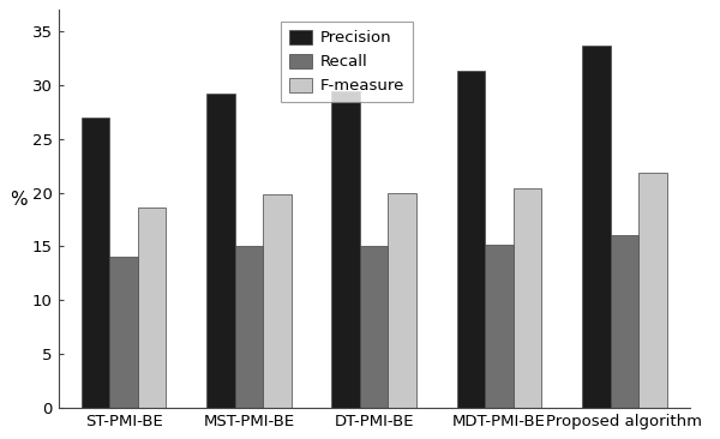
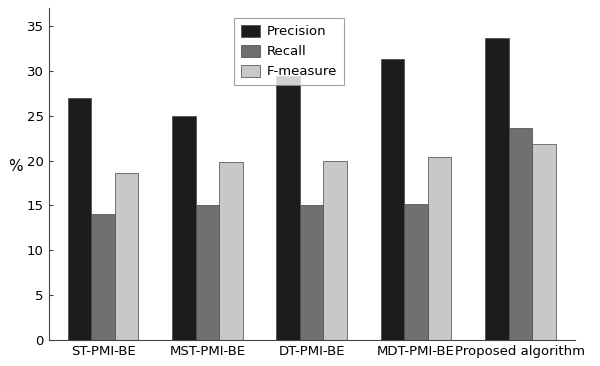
Precision/MST-PMI-BE: 29.2 -> 25.0
Recall/Proposed algorithm: 16.1 -> 23.6
